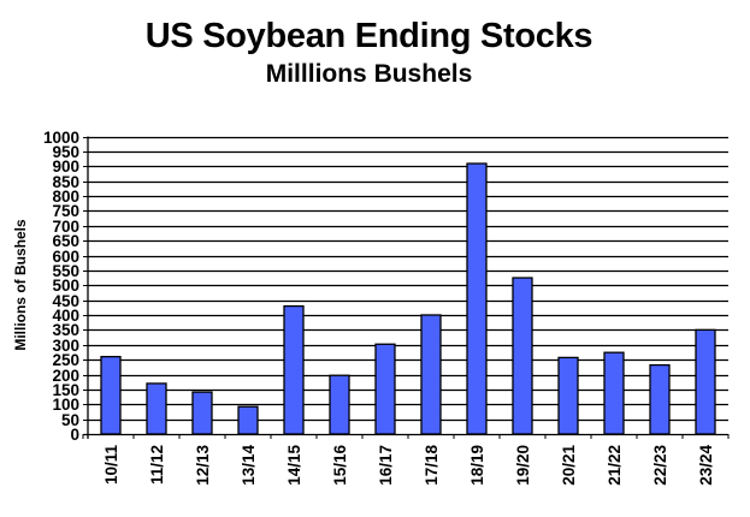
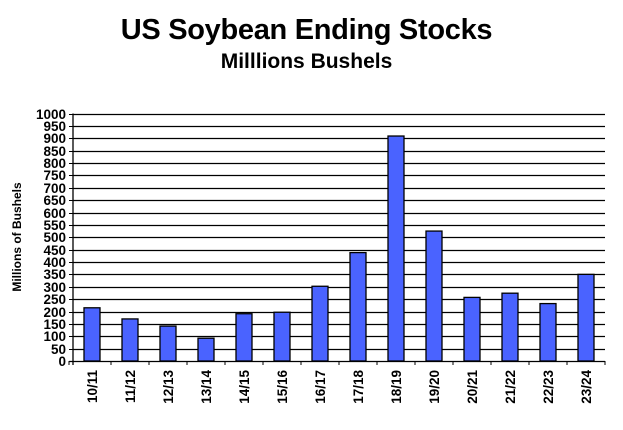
10/11: 260 -> 220
14/15: 430 -> 190
17/18: 400 -> 440
